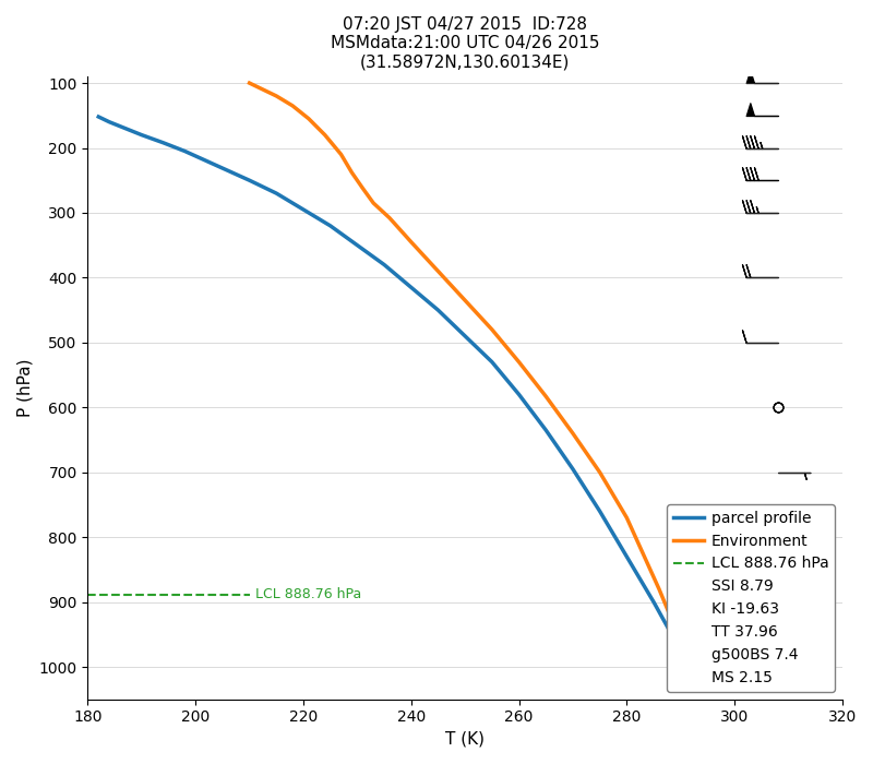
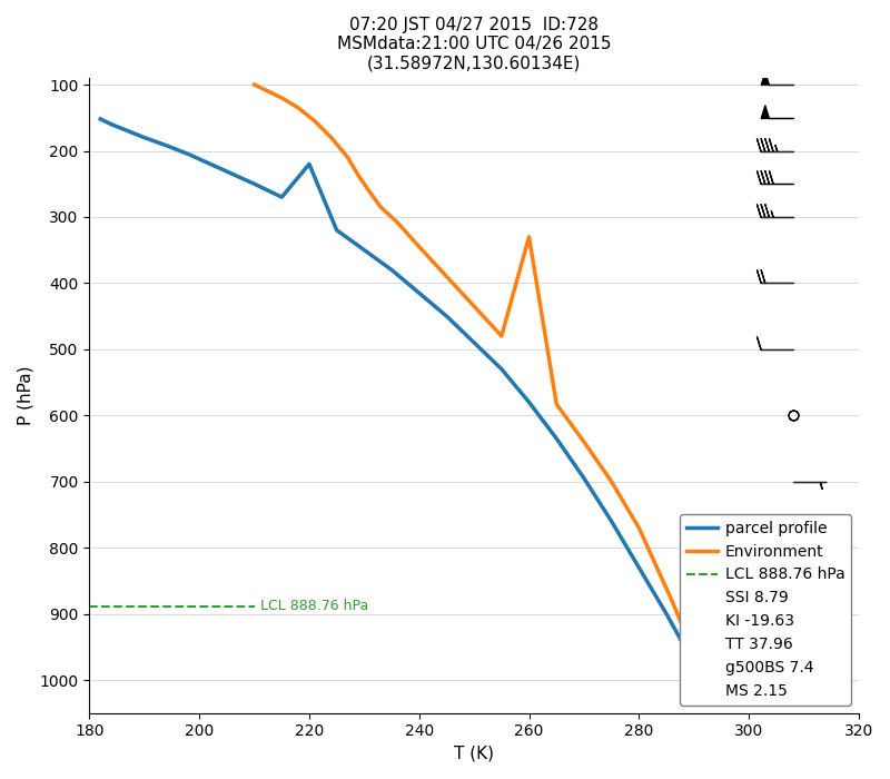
parcel profile/220: 295 -> 220
Environment/260: 530 -> 330
